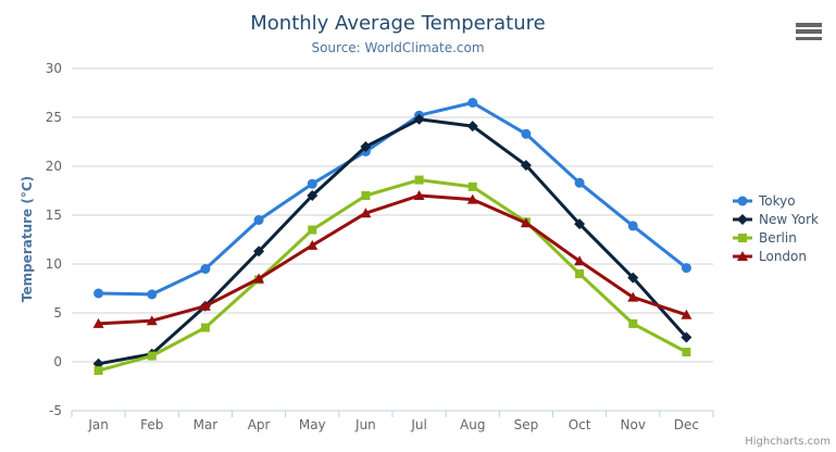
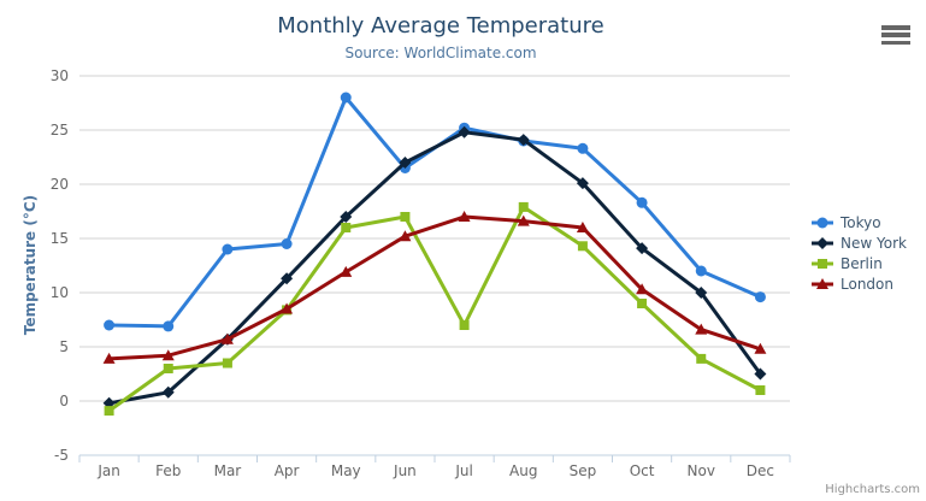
Berlin/Feb: 1 -> 3
Tokyo/Mar: 10 -> 14
Tokyo/May: 18 -> 28
Berlin/May: 14 -> 16
Berlin/Jul: 19 -> 7
Tokyo/Aug: 26 -> 24
London/Sep: 14 -> 16
Tokyo/Nov: 14 -> 12
New York/Nov: 9 -> 10
